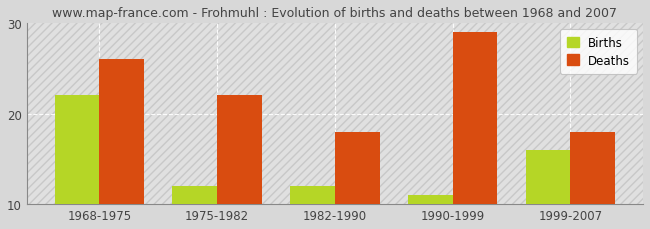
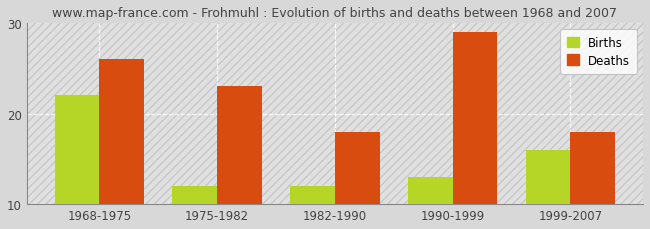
Deaths/1975-1982: 22 -> 23
Births/1990-1999: 11 -> 13
